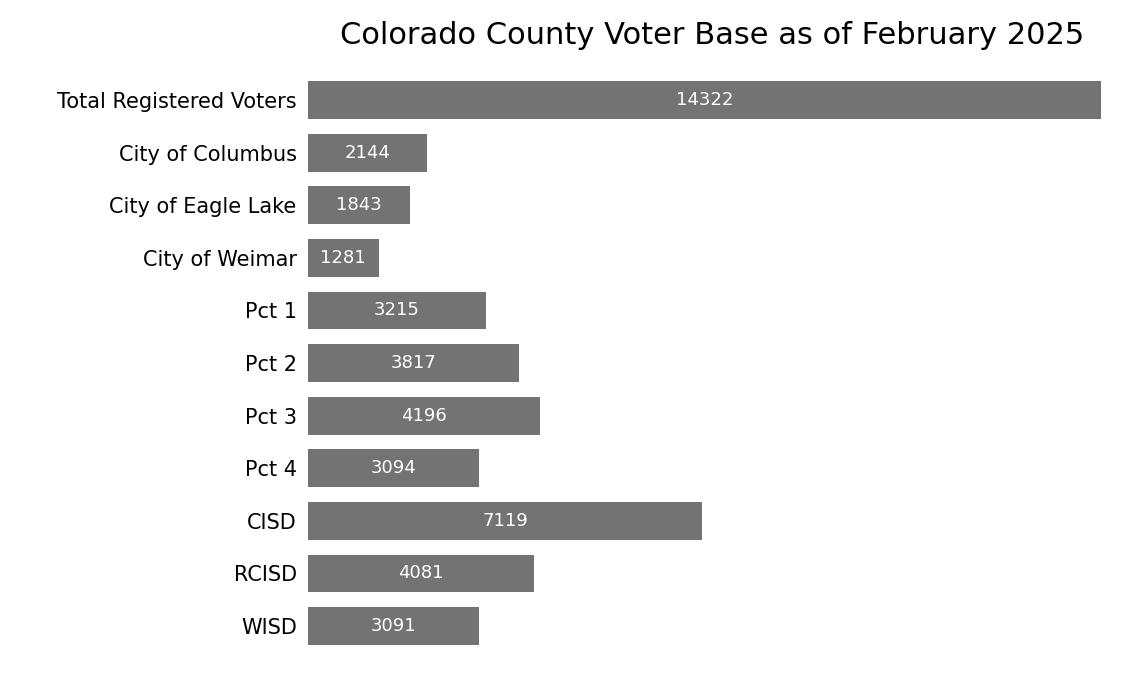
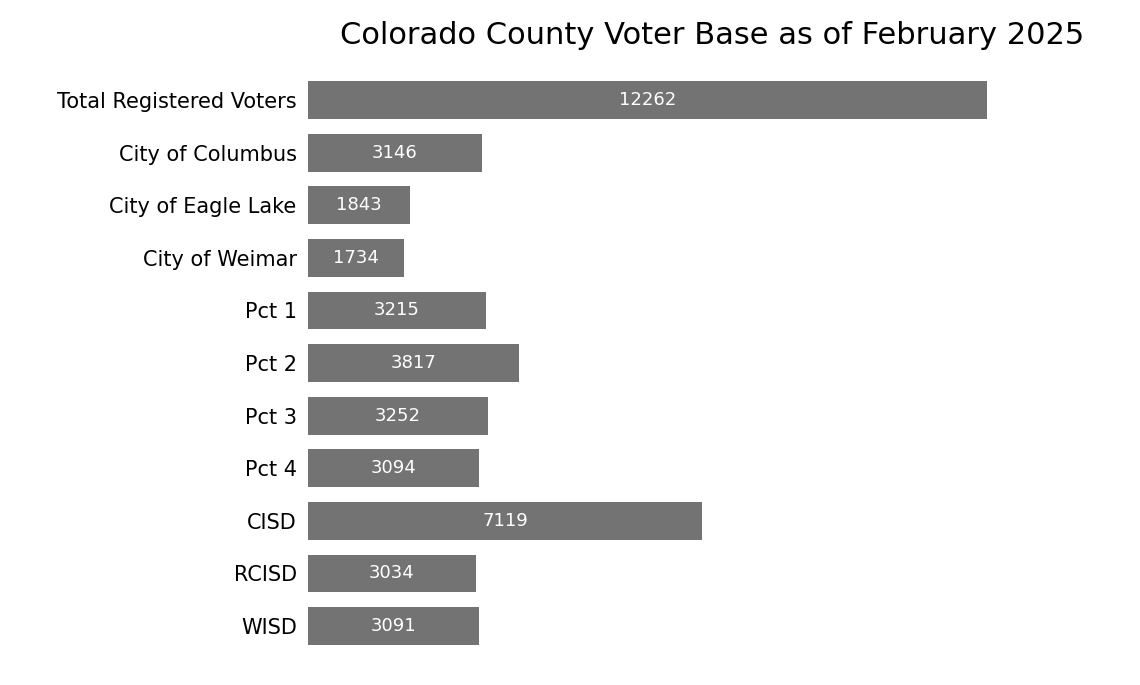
Total Registered Voters: 14322 -> 12262
City of Columbus: 2144 -> 3146
City of Weimar: 1281 -> 1734
Pct 3: 4196 -> 3252
RCISD: 4081 -> 3034
